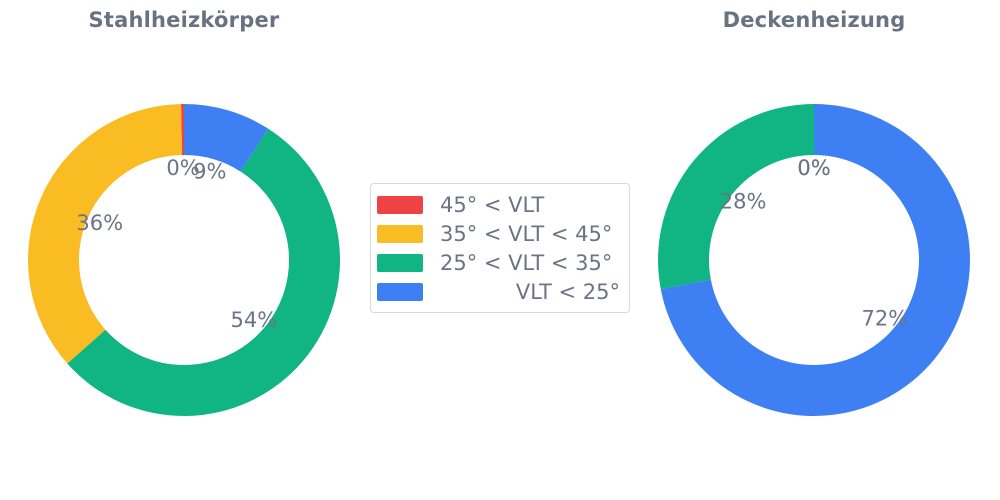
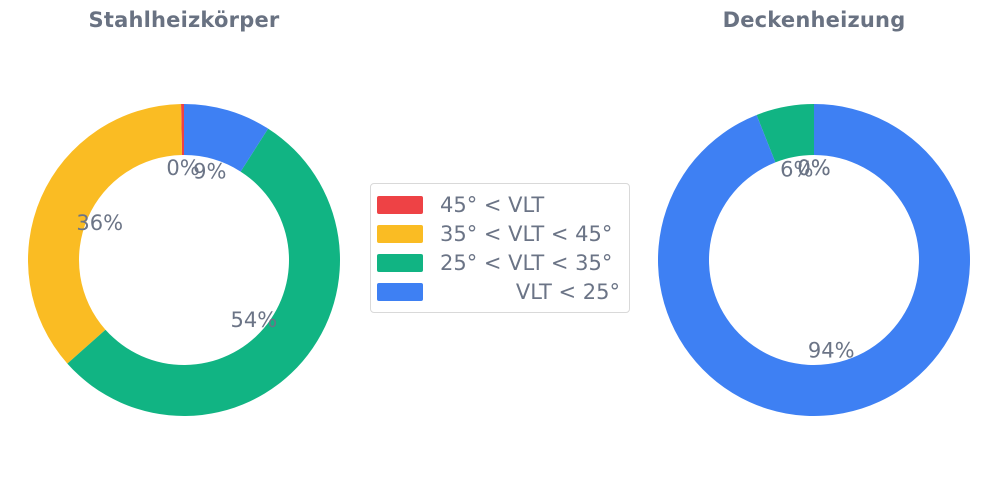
Deckenheizung/25° < VLT < 35°: 28% -> 6%
Deckenheizung/VLT < 25°: 72% -> 94%
